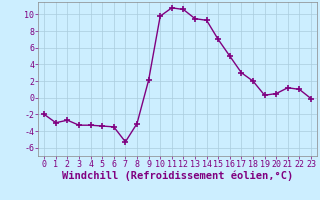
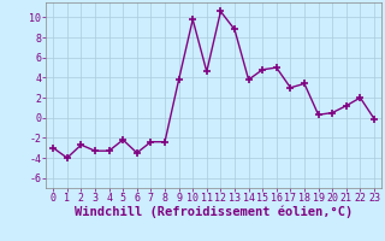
0: -2.0 -> -3.0
1: -3.0 -> -4.0
5: -3.4 -> -2.2
7: -5.3 -> -2.4
8: -3.1 -> -2.4
9: 2.1 -> 3.8
11: 10.8 -> 4.6
13: 9.5 -> 8.8
14: 9.3 -> 3.8
15: 7.0 -> 4.8
18: 2.0 -> 3.4
22: 1.0 -> 2.0
